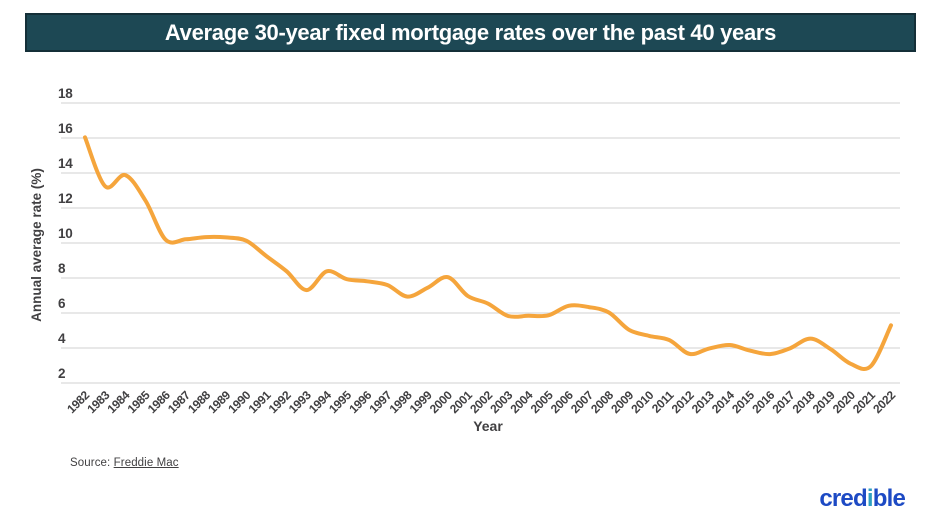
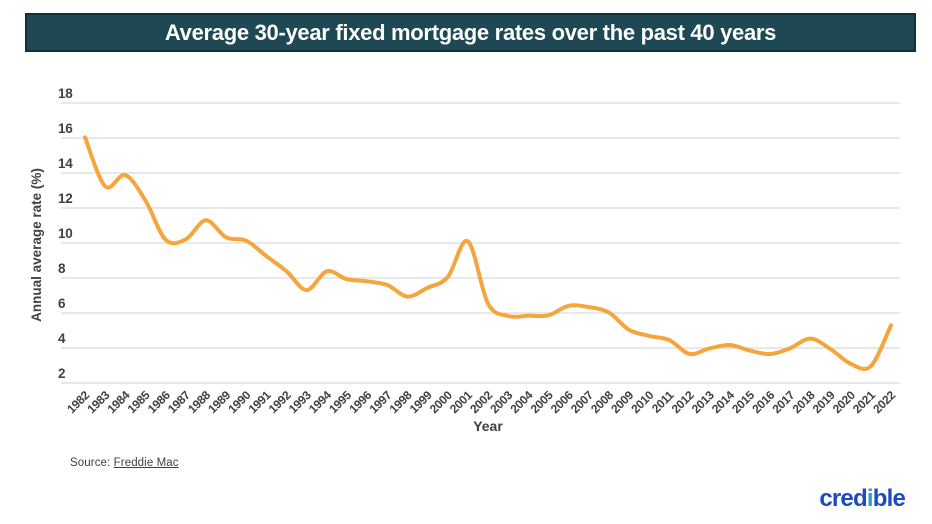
1988: 10.3 -> 11.3
2001: 7.0 -> 10.1
